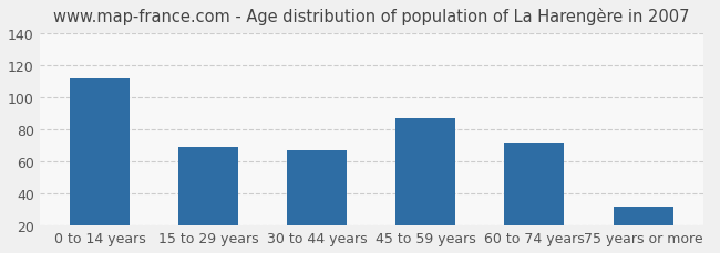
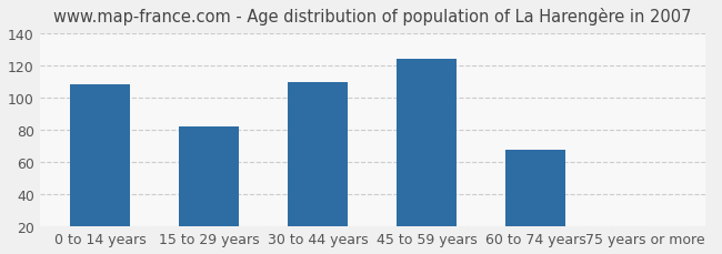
0 to 14 years: 112 -> 108
15 to 29 years: 69 -> 82
30 to 44 years: 67 -> 110
45 to 59 years: 87 -> 124
60 to 74 years: 72 -> 68
75 years or more: 32 -> 20
